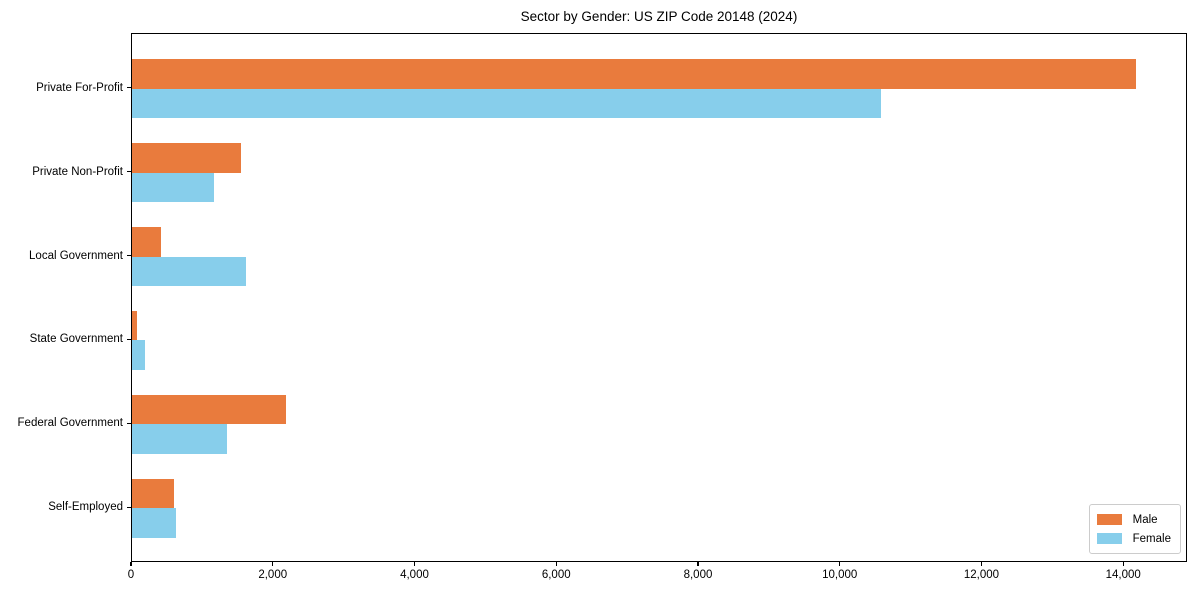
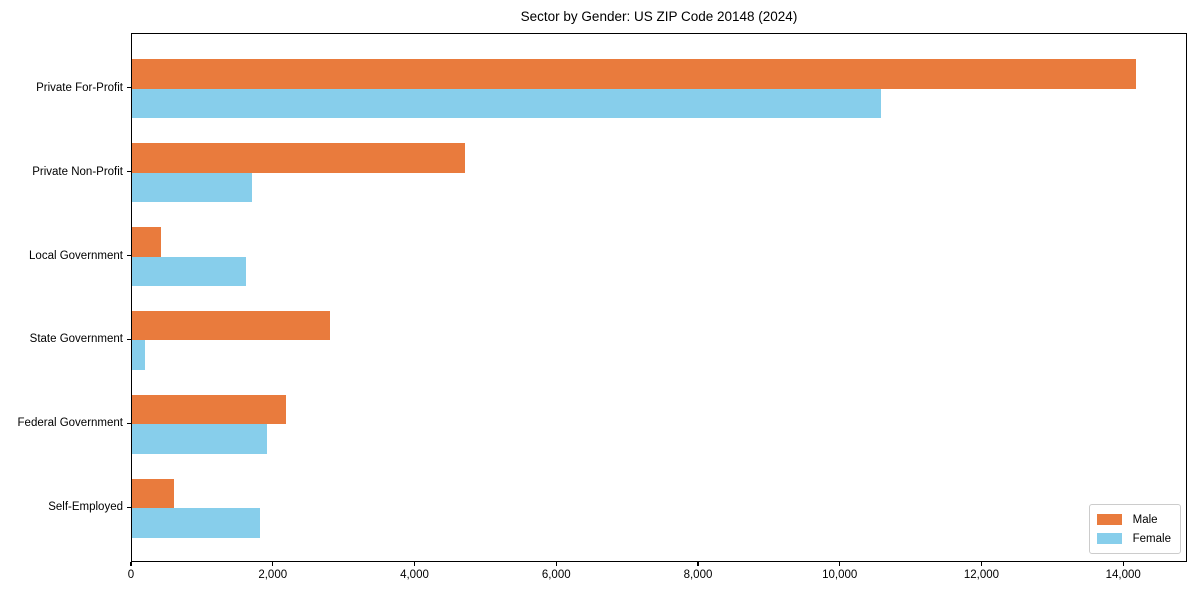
Male/Private Non-Profit: 1500 -> 4700
Female/Private Non-Profit: 1200 -> 1700
Male/State Government: 100 -> 2800
Female/Federal Government: 1300 -> 1900
Female/Self-Employed: 600 -> 1800
